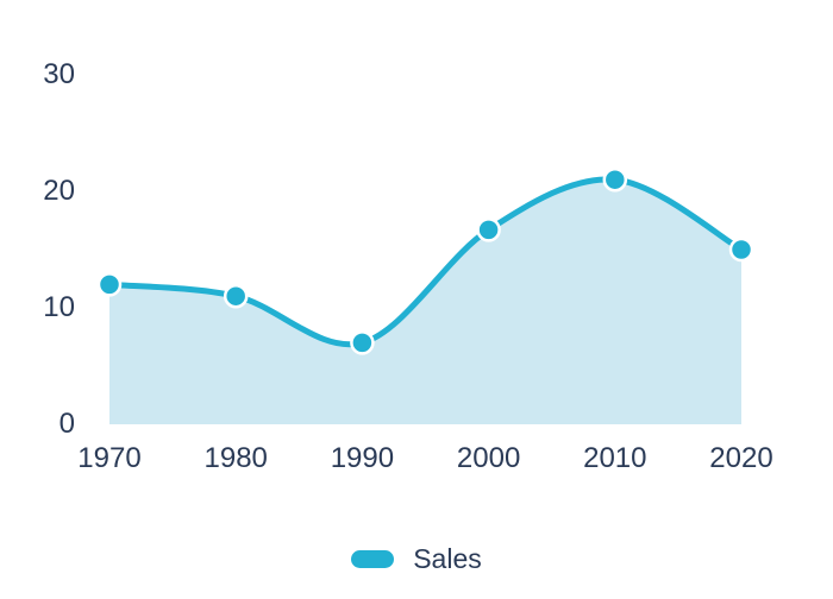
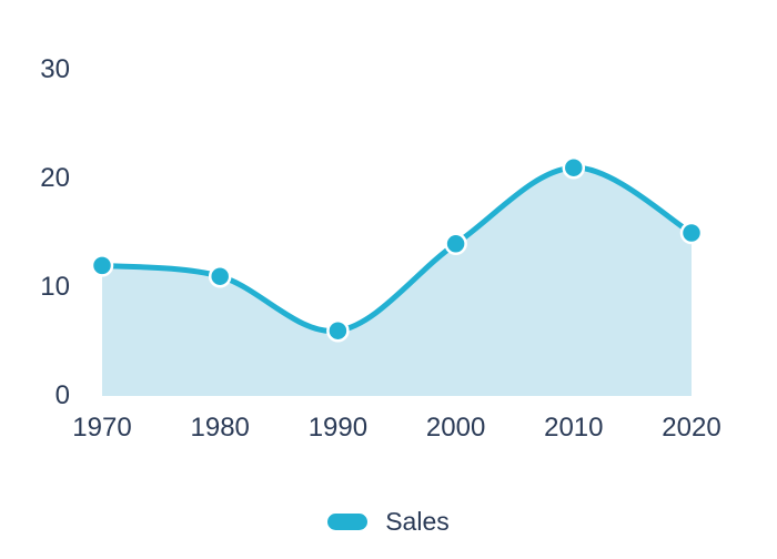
1990: 7 -> 6
2000: 17 -> 14
